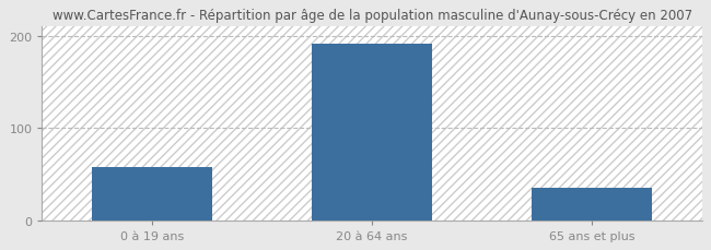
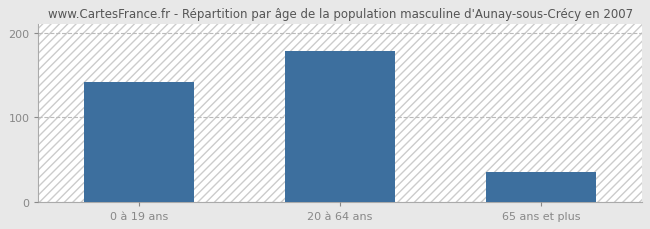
0 à 19 ans: 58 -> 142
20 à 64 ans: 191 -> 178
